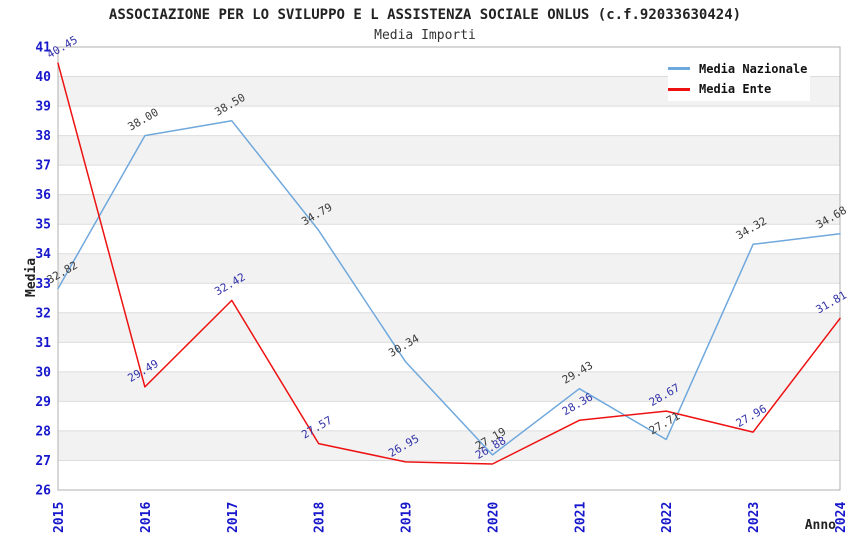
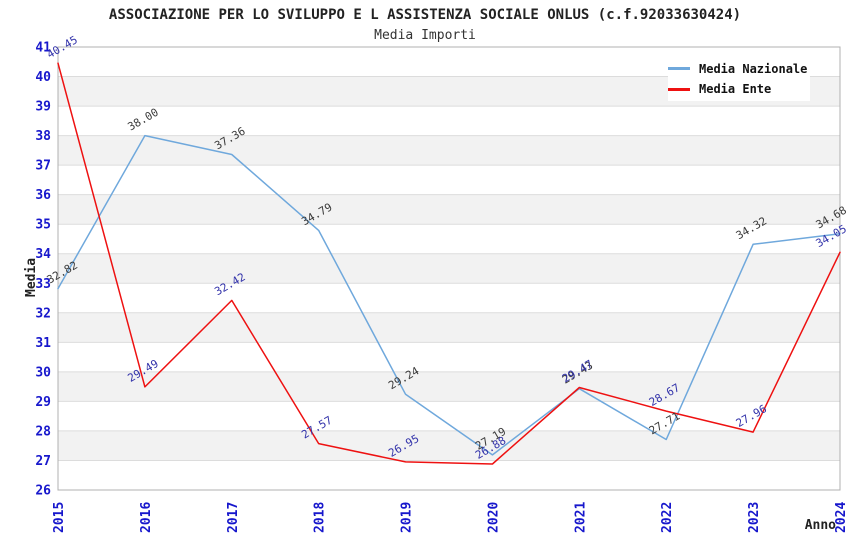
Media Nazionale/2017: 38.50 -> 37.36
Media Nazionale/2019: 30.34 -> 29.24
Media Ente/2021: 28.36 -> 29.47
Media Ente/2024: 31.81 -> 34.05
